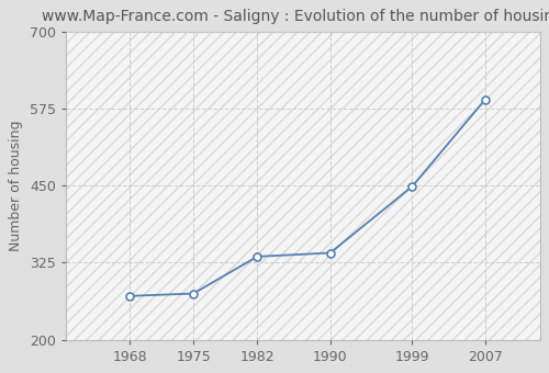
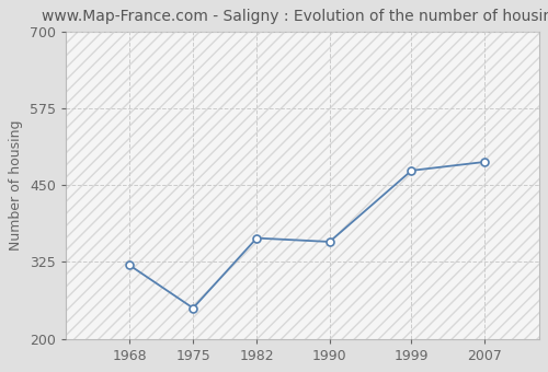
1968: 271 -> 320
1975: 275 -> 250
1982: 335 -> 364
1990: 341 -> 358
1999: 449 -> 474
2007: 590 -> 488
